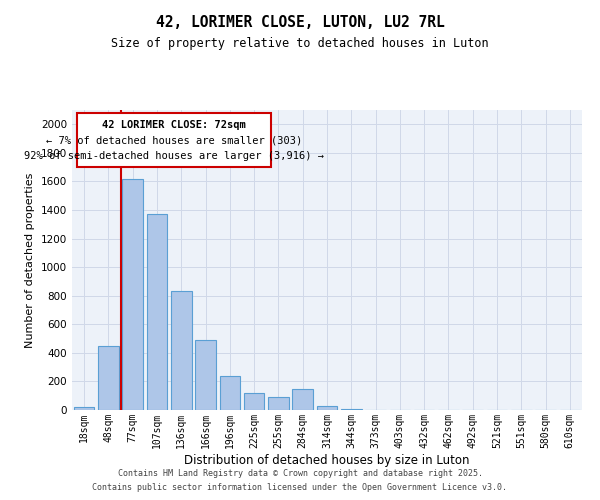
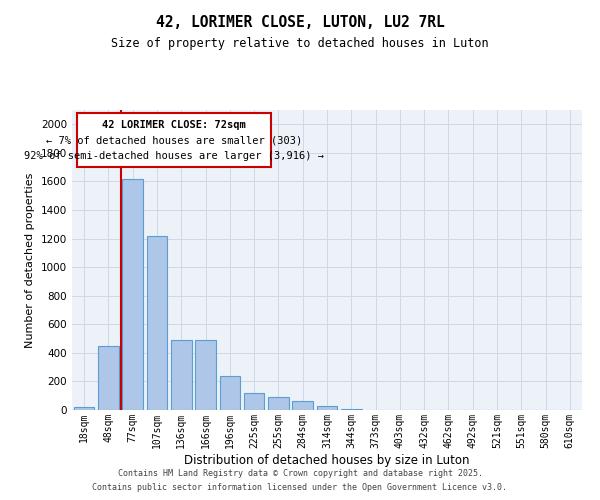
107sqm: 1370 -> 1220
136sqm: 830 -> 490
284sqm: 150 -> 60
